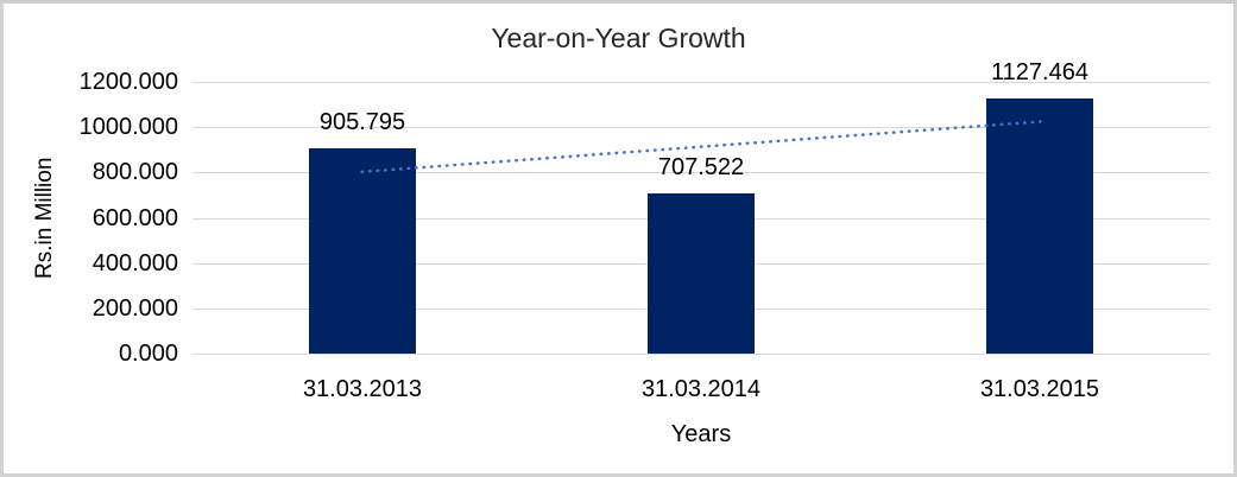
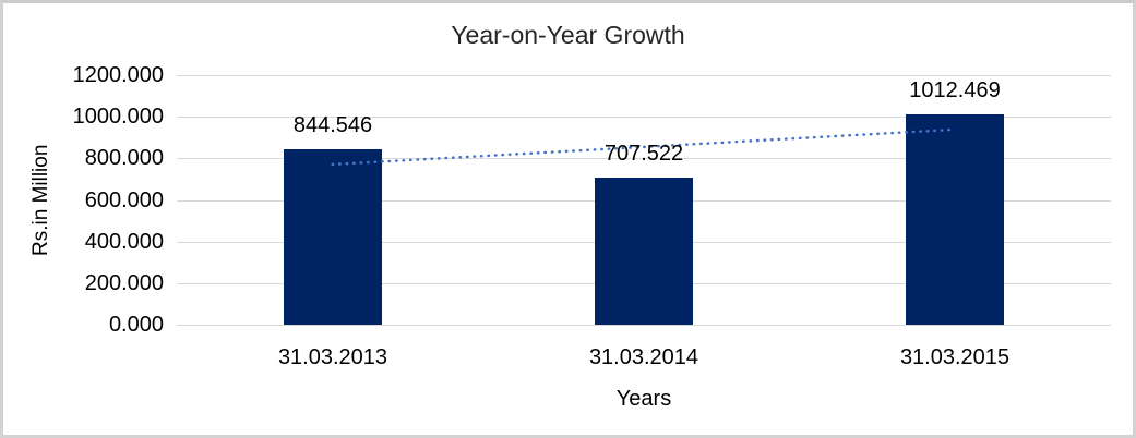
31.03.2013: 905.795 -> 844.546
31.03.2015: 1127.464 -> 1012.469
